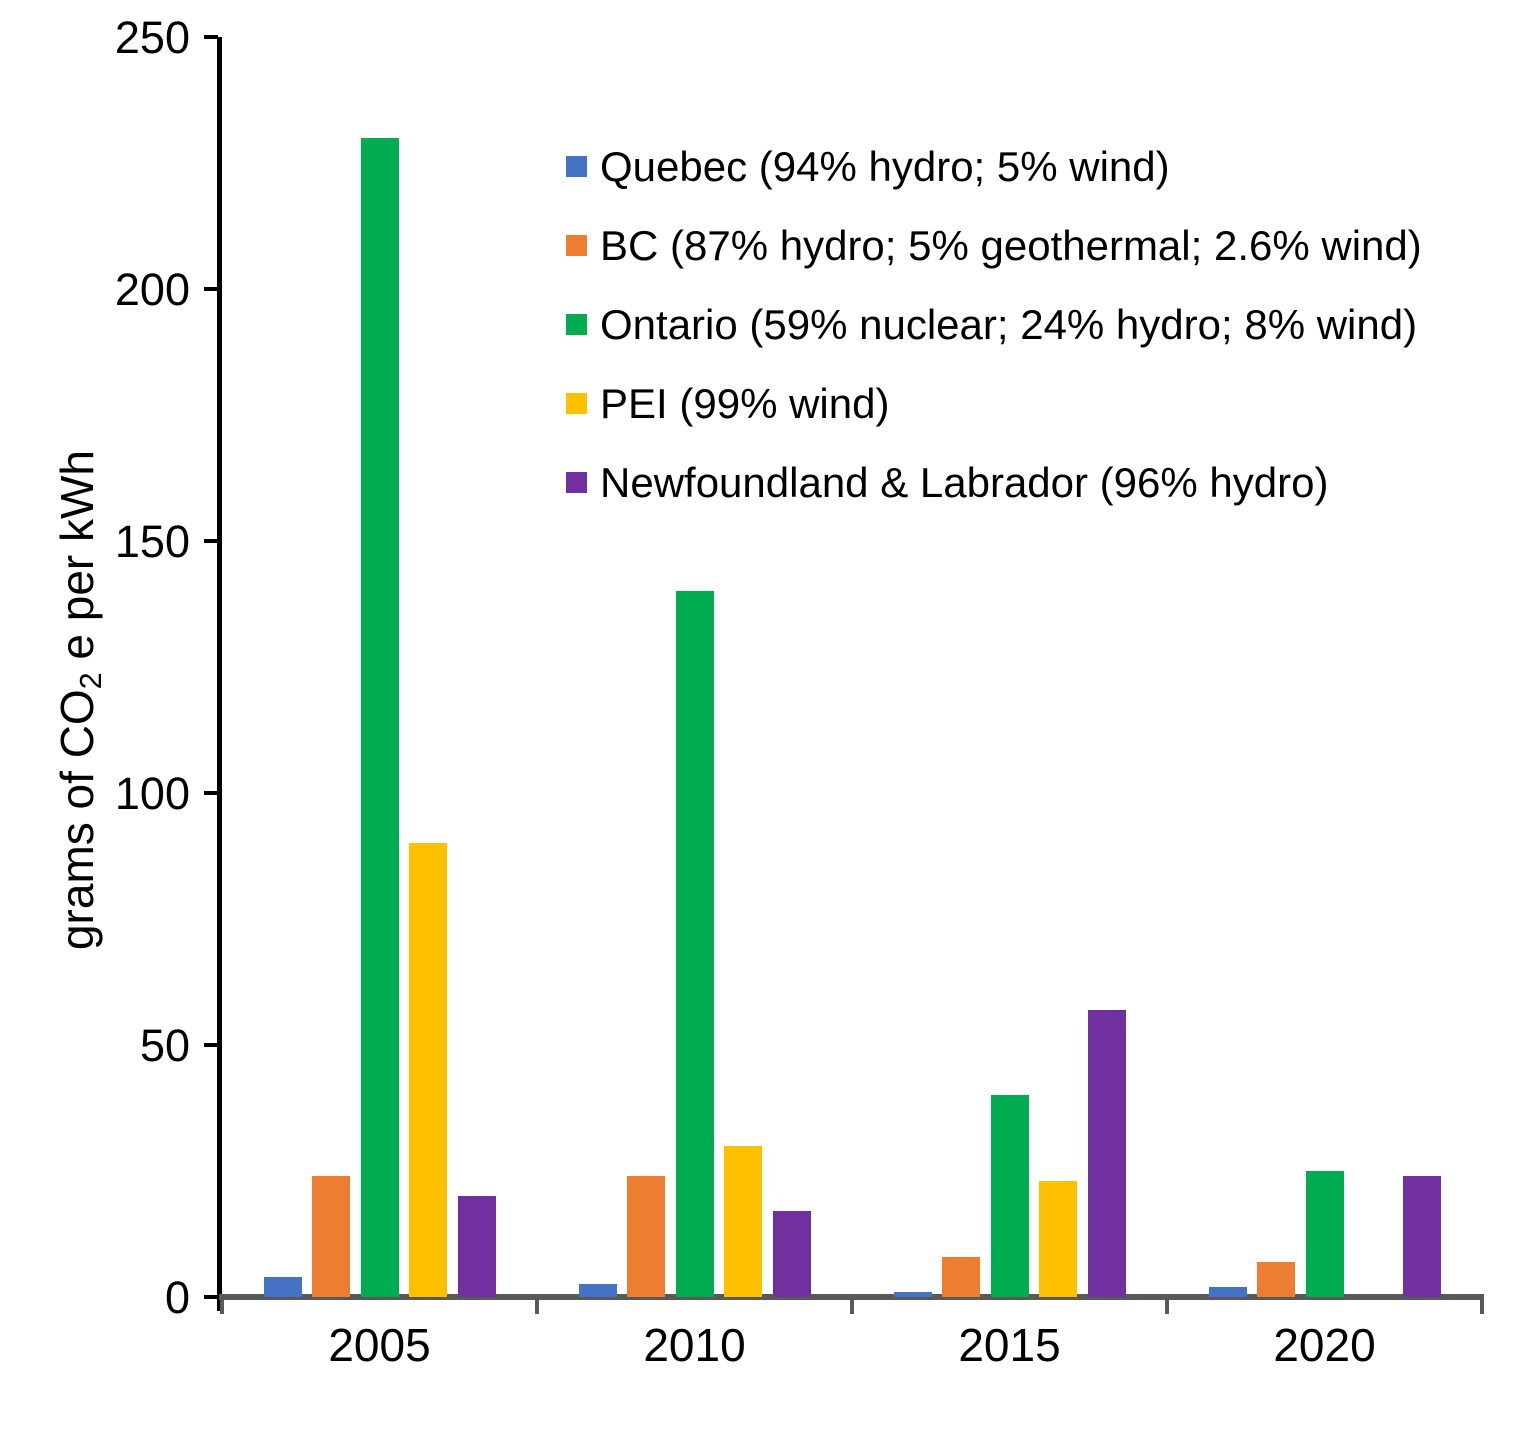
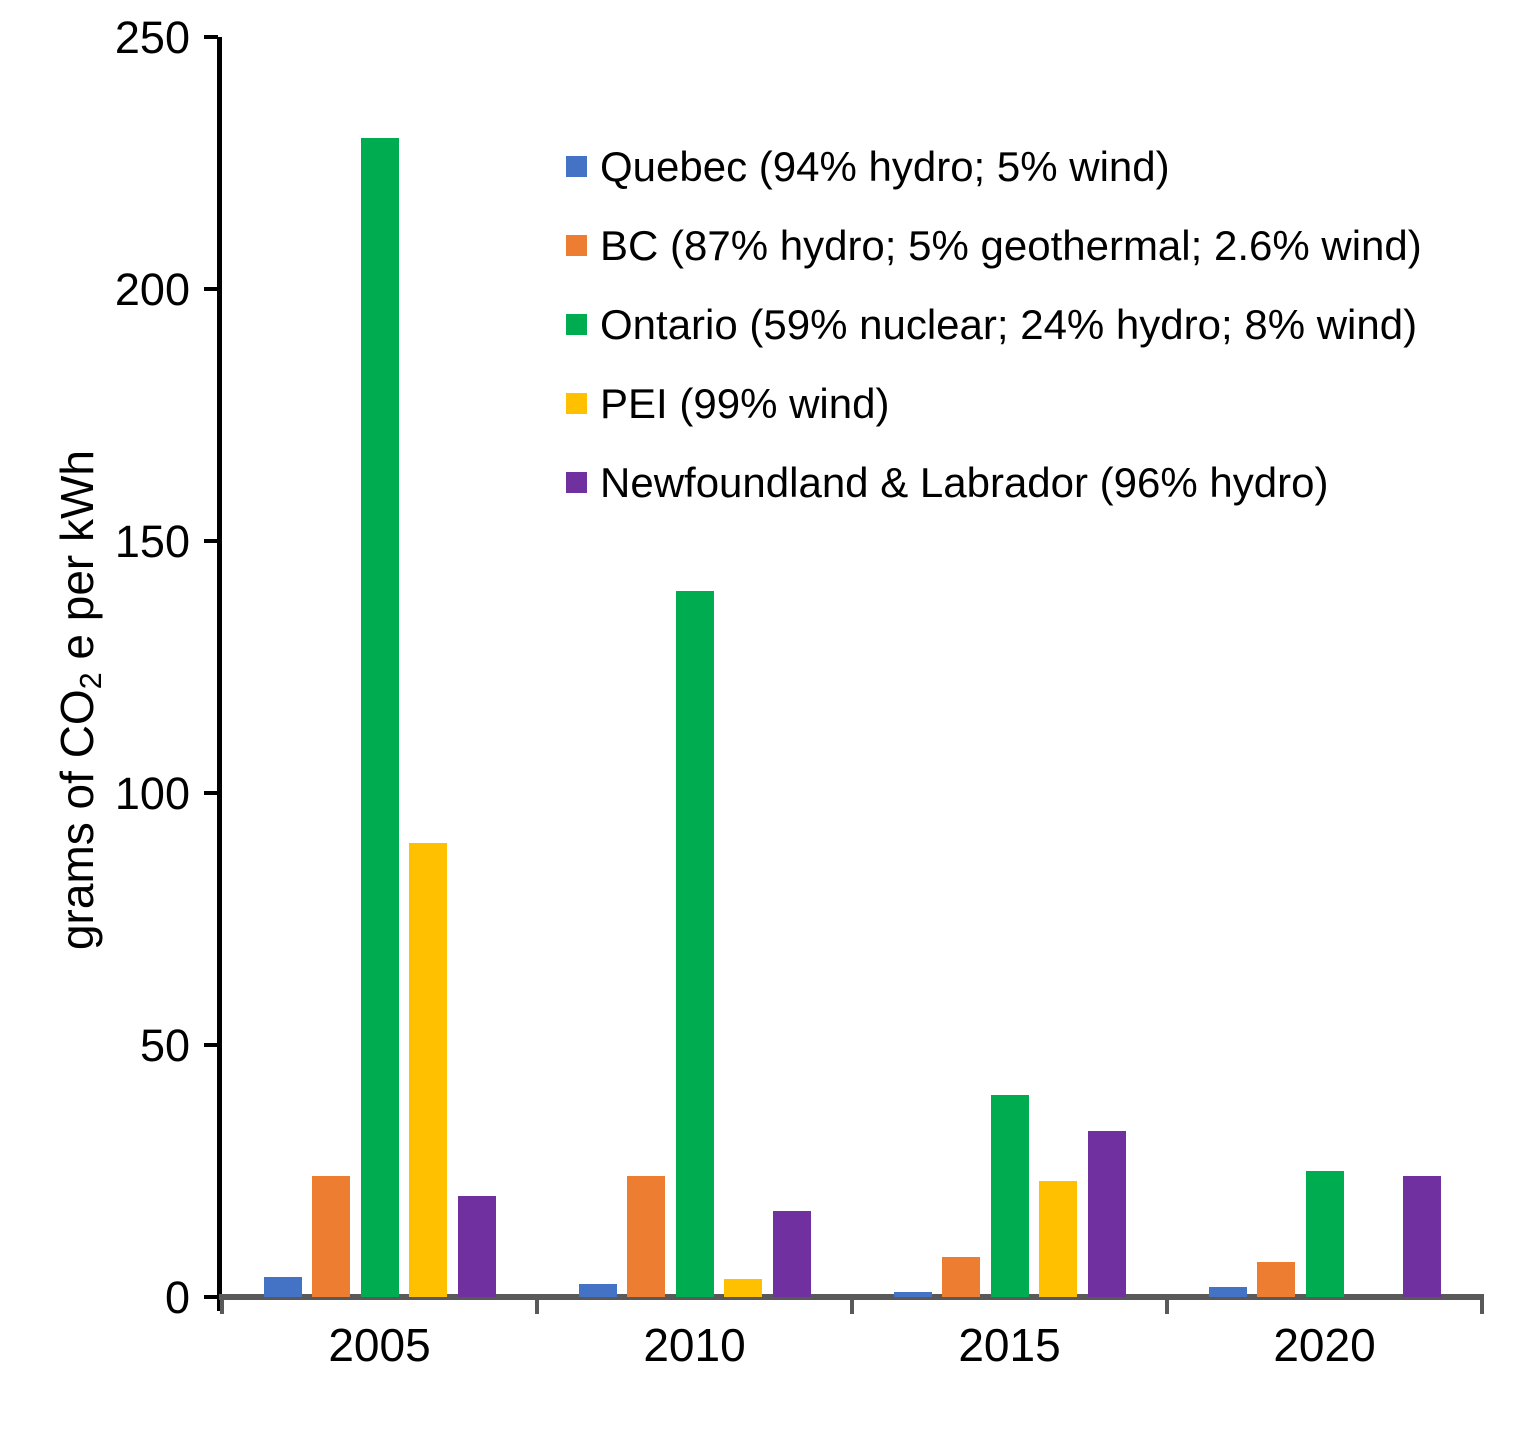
PEI (99% wind)/2010: 30 -> 4
Newfoundland & Labrador (96% hydro)/2015: 57 -> 33
